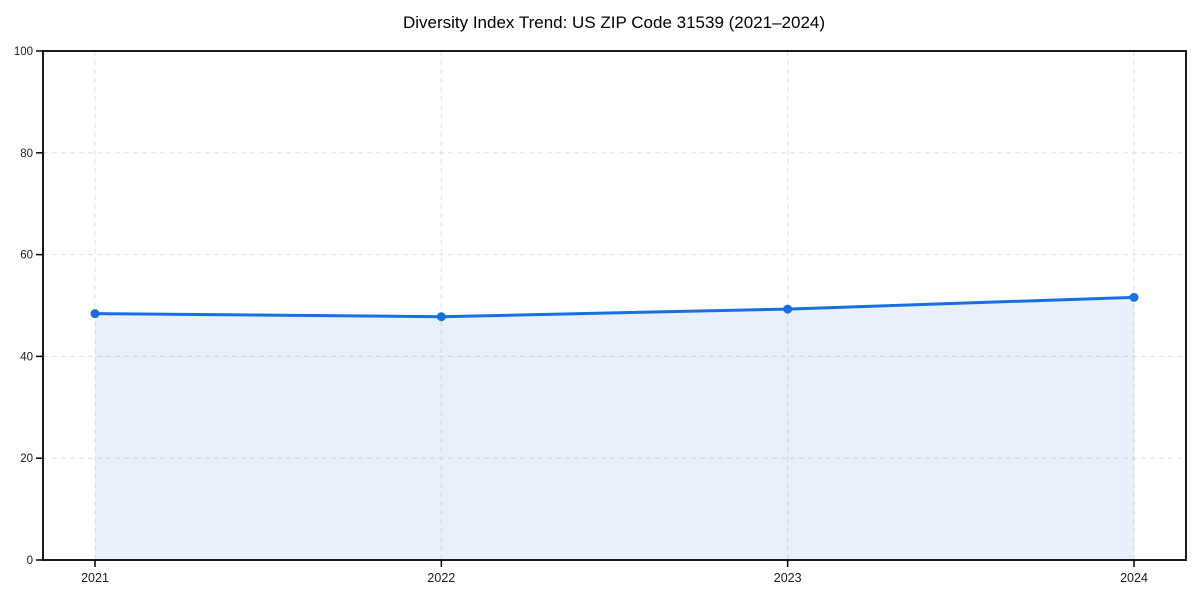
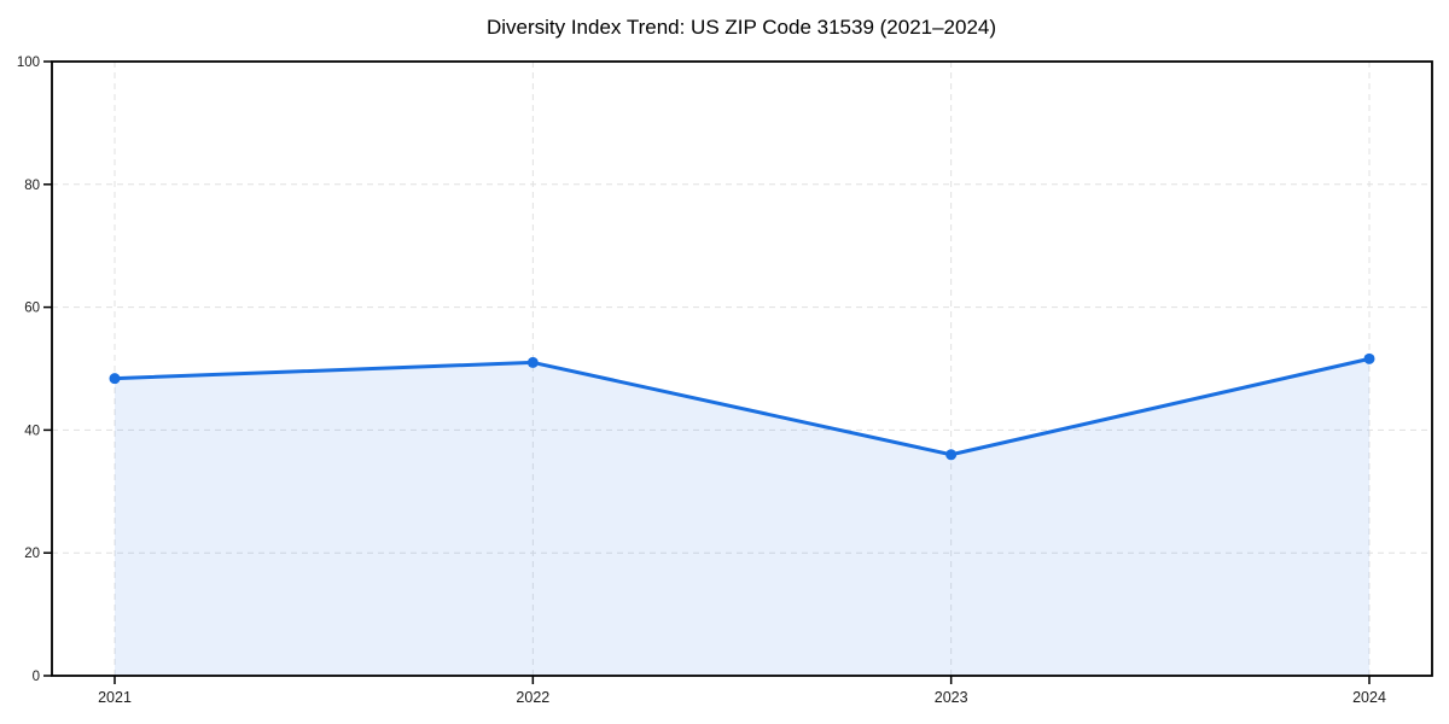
2022: 48 -> 51
2023: 49 -> 36
